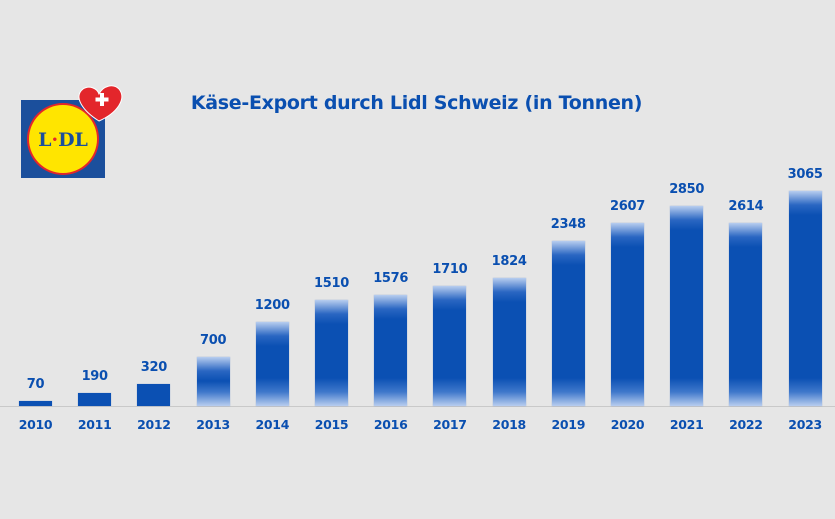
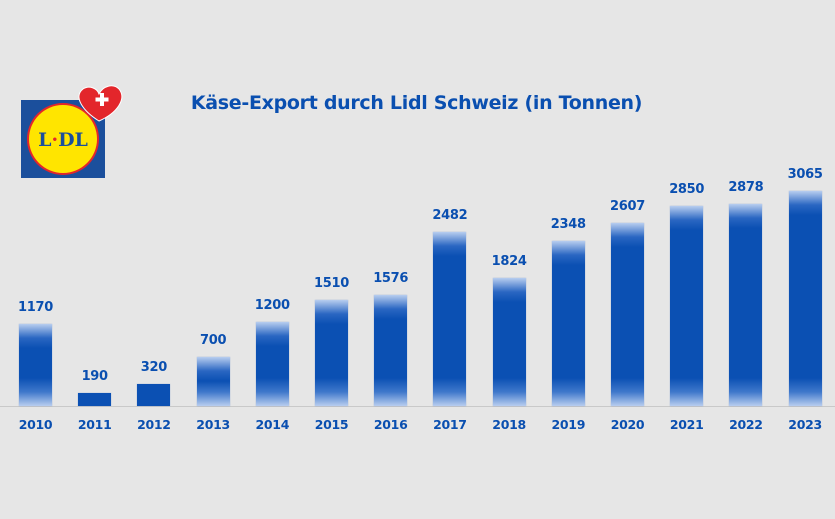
2010: 70 -> 1170
2017: 1710 -> 2482
2022: 2614 -> 2878
